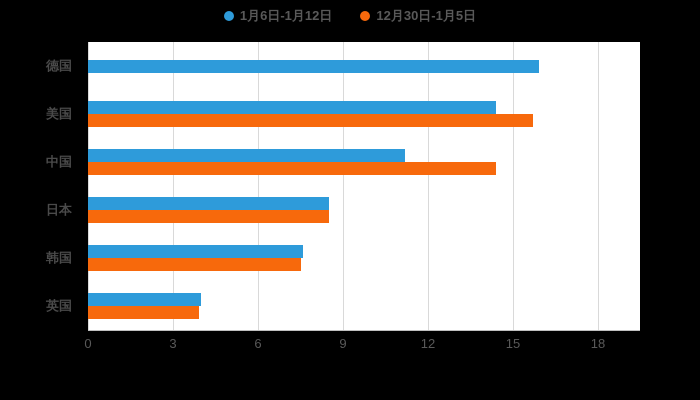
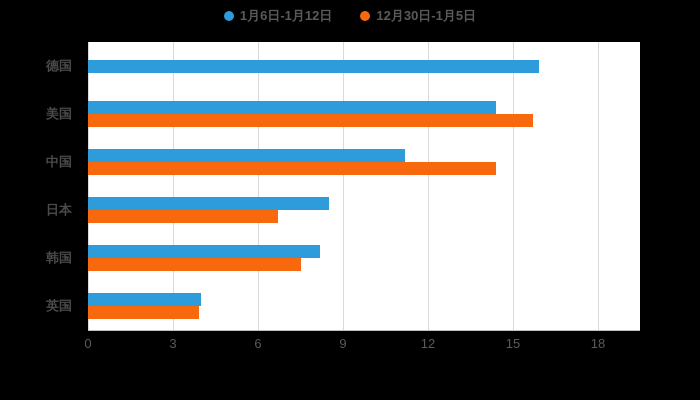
12月30日-1月5日/日本: 8.5 -> 6.7
1月6日-1月12日/韩国: 7.6 -> 8.2
